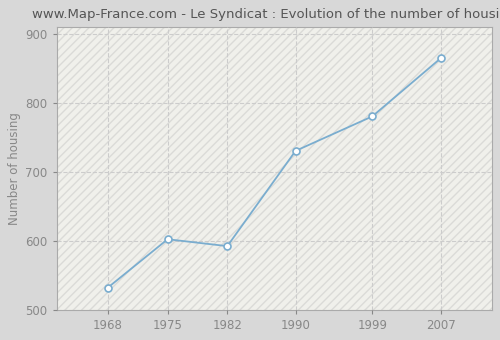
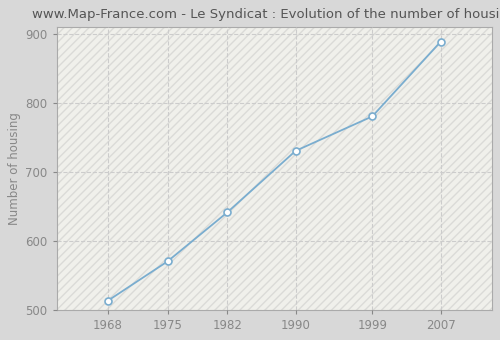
1968: 532 -> 513
1975: 602 -> 570
1982: 592 -> 641
2007: 864 -> 888
